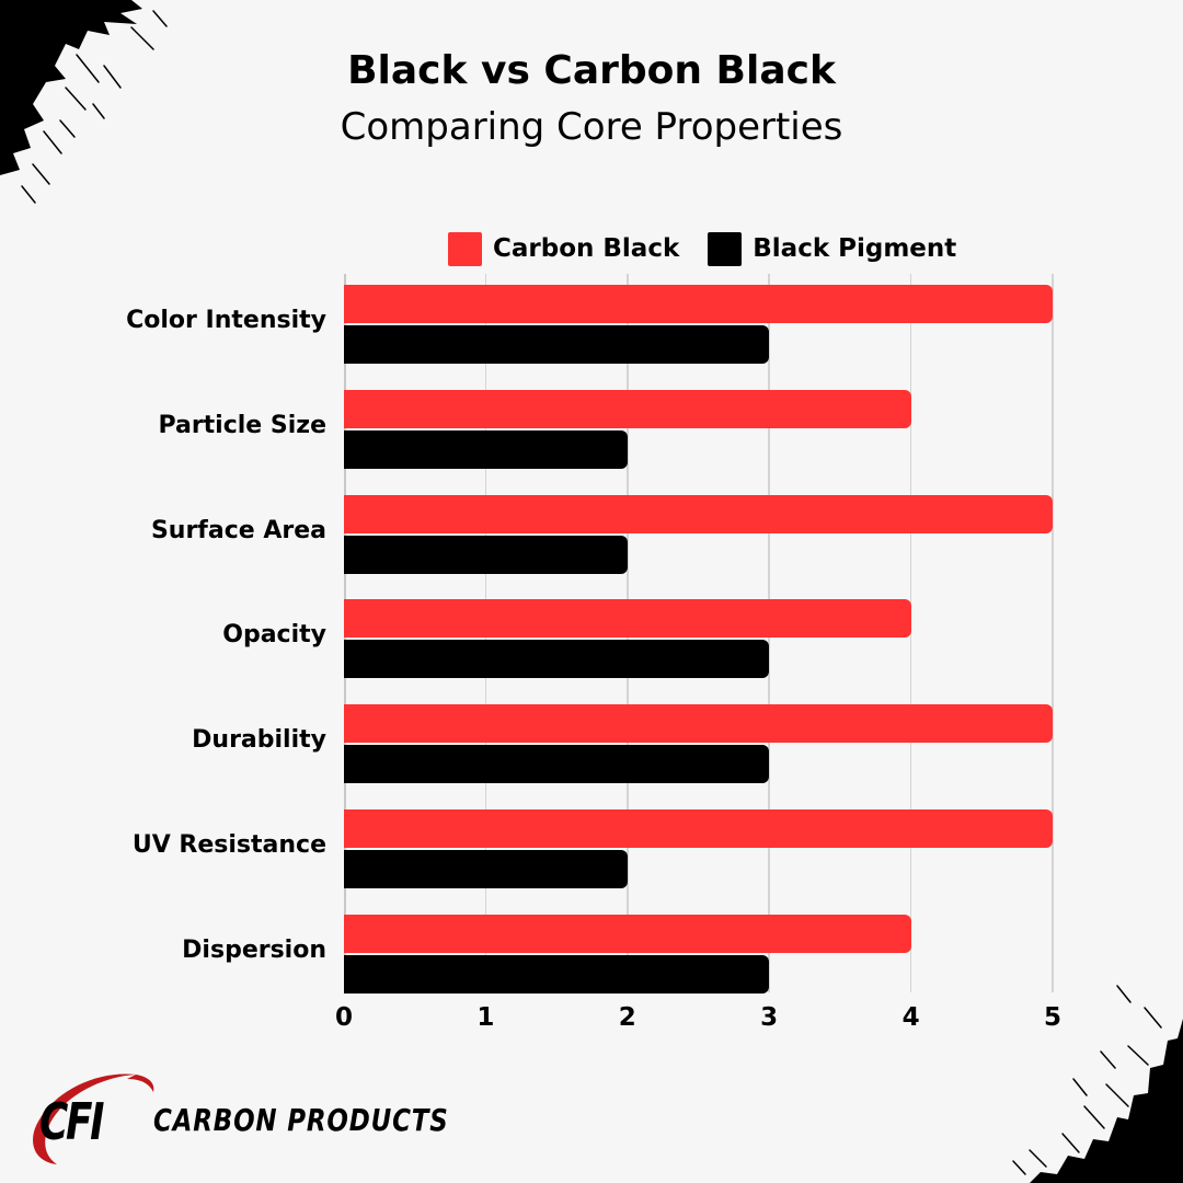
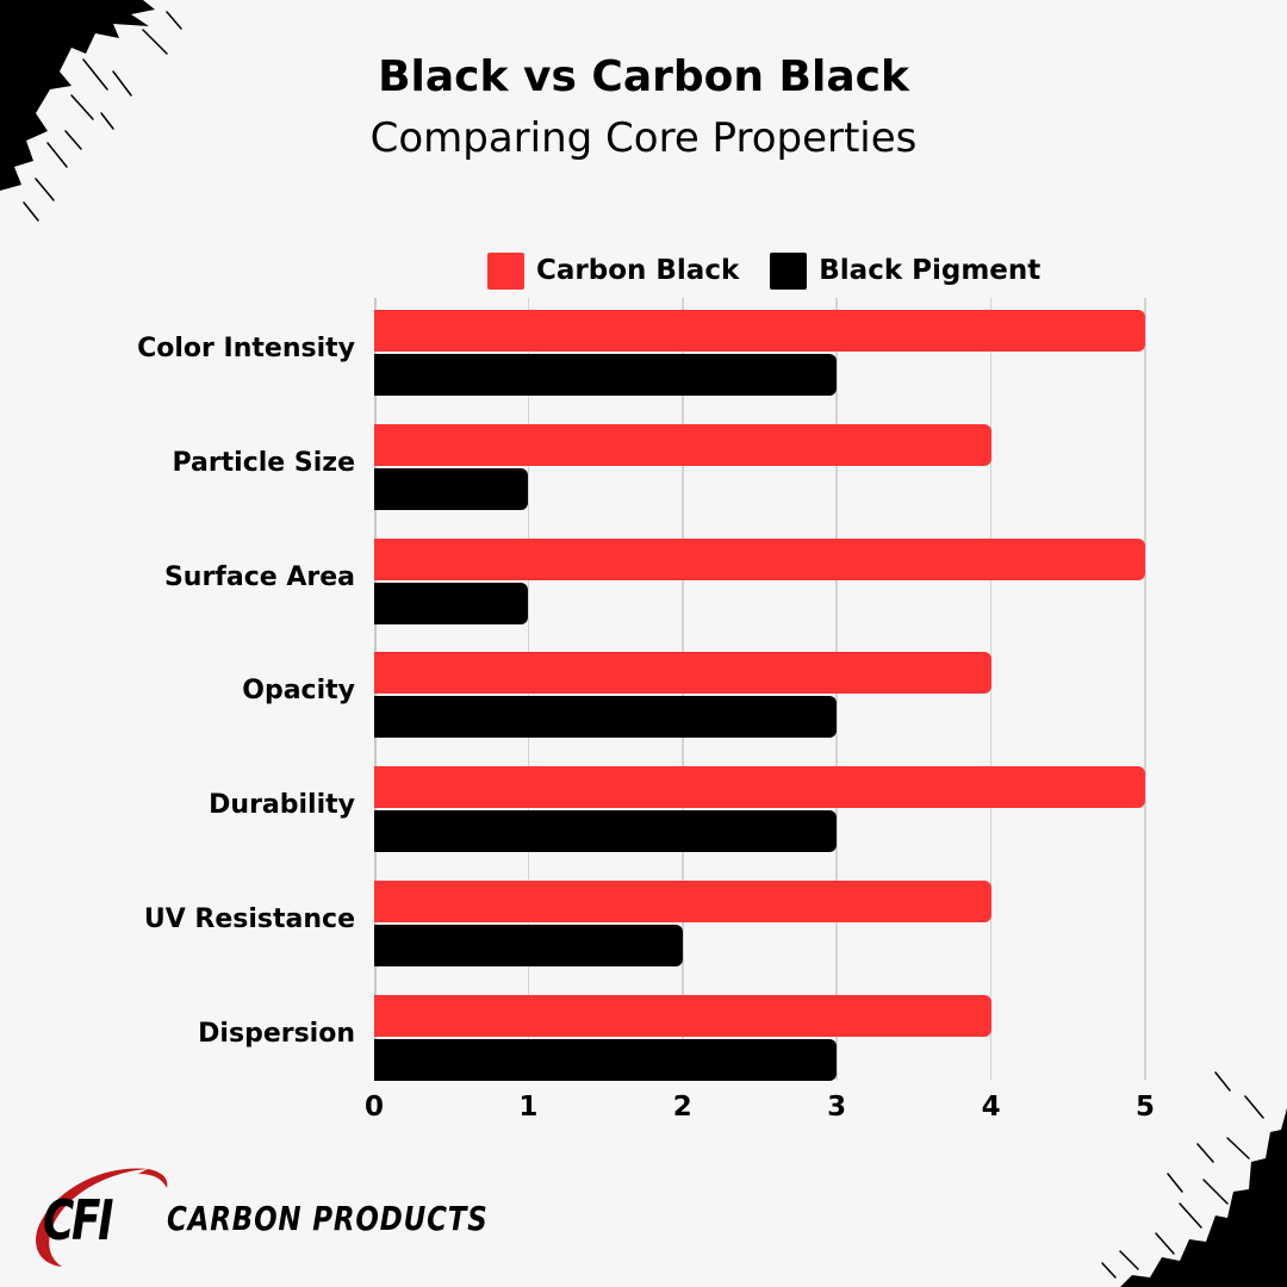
Black Pigment/Particle Size: 2 -> 1
Black Pigment/Surface Area: 2 -> 1
Carbon Black/UV Resistance: 5 -> 4
